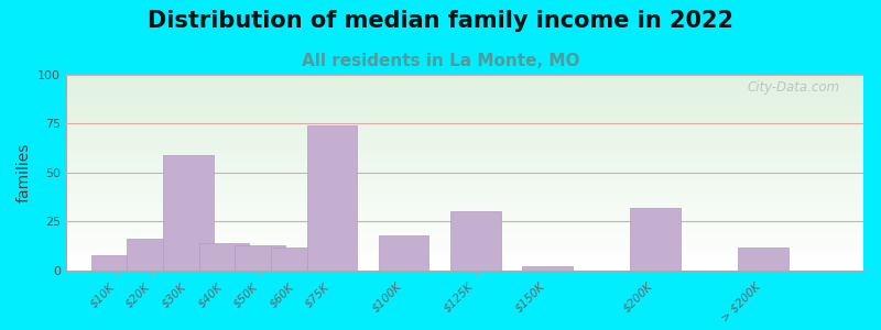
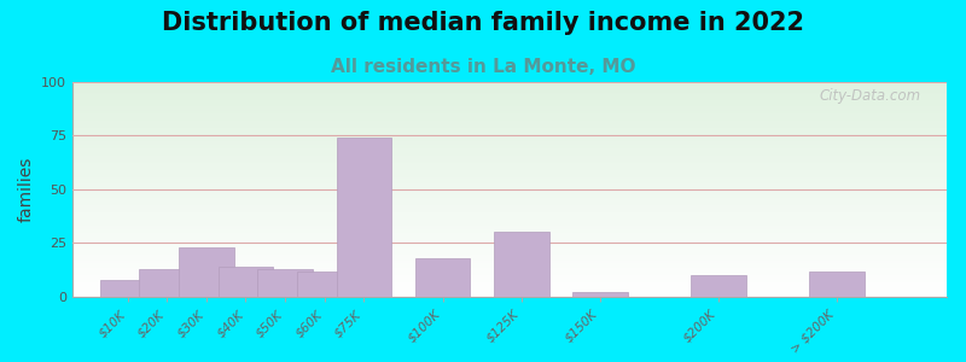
$20K: 16 -> 13
$30K: 59 -> 23
$200K: 32 -> 10
